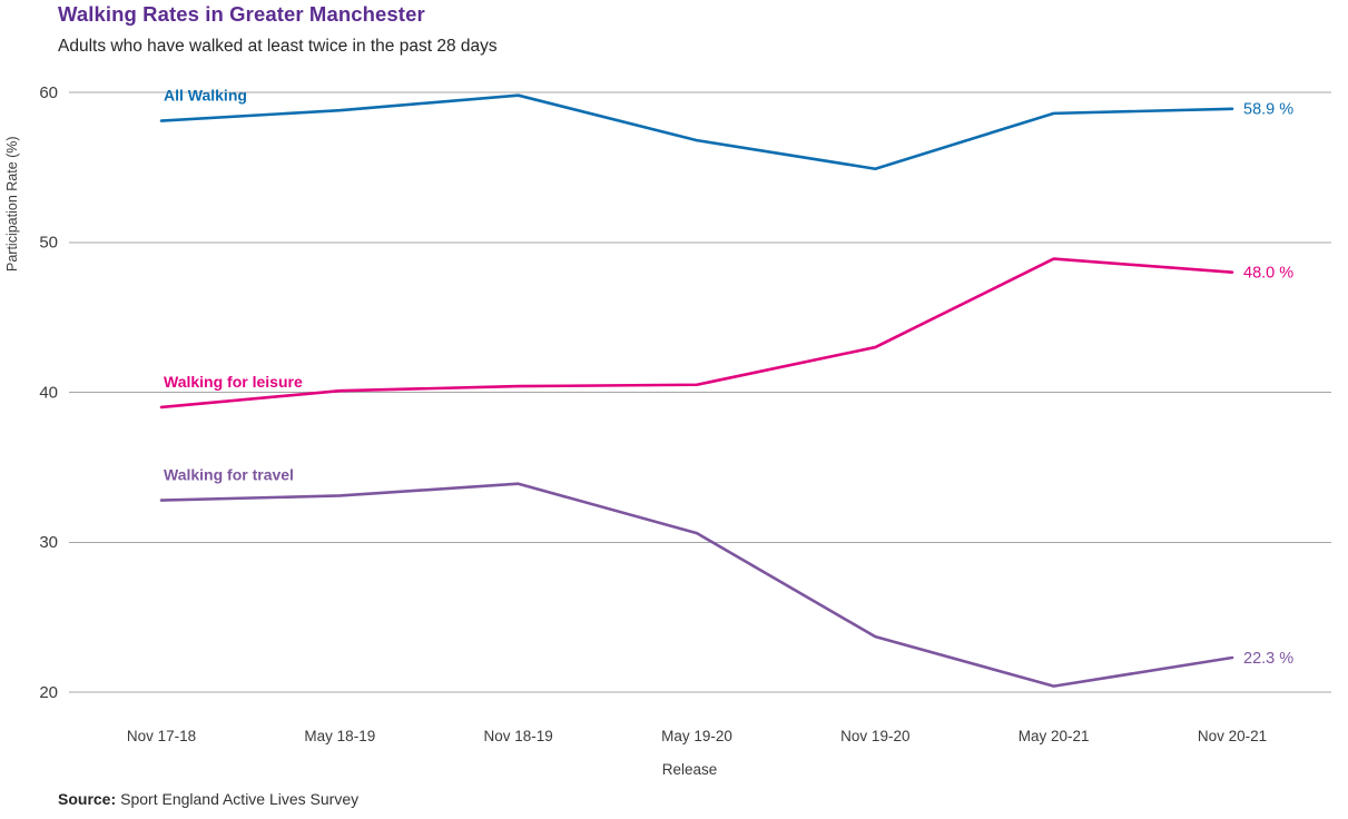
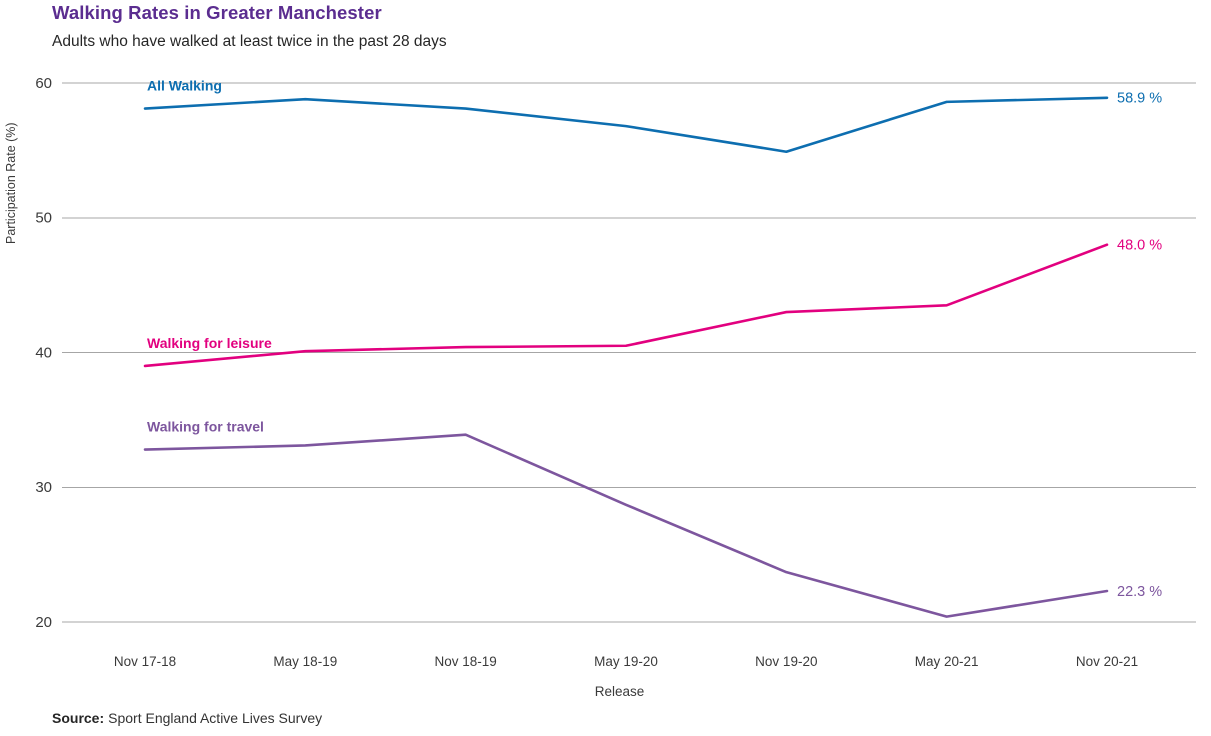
All Walking/Nov 18-19: 59.8 -> 58.1
Walking for travel/May 19-20: 30.6 -> 28.7
Walking for leisure/May 20-21: 48.9 -> 43.5
